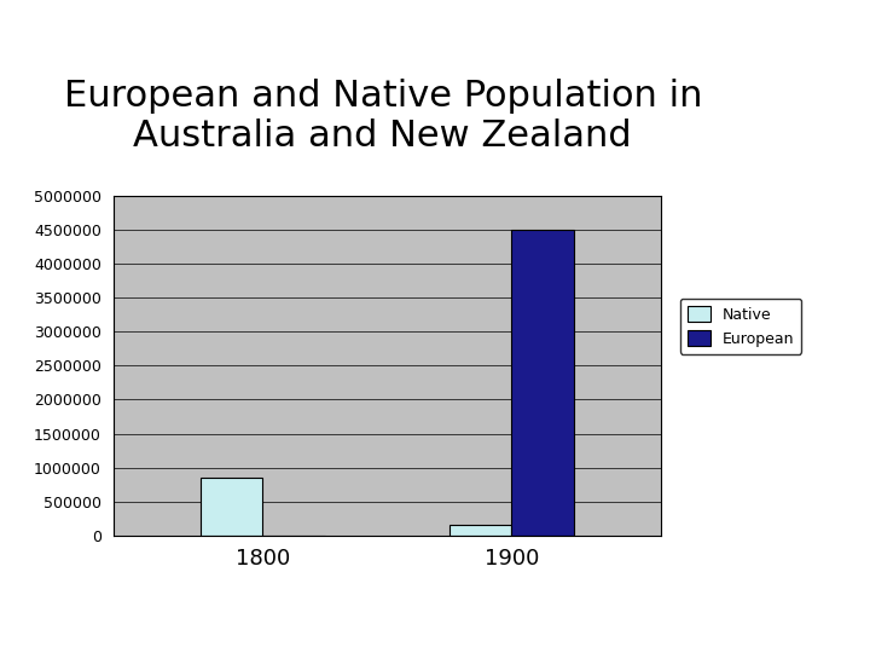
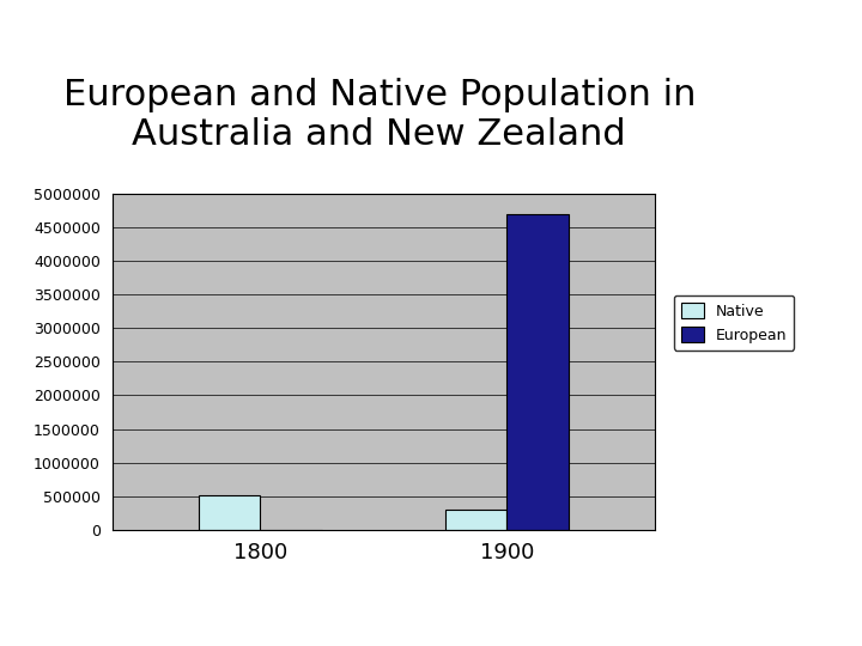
Native/1800: 850000 -> 520000
Native/1900: 150000 -> 300000
European/1900: 4500000 -> 4700000
